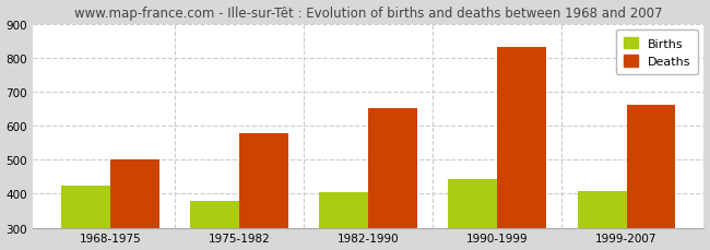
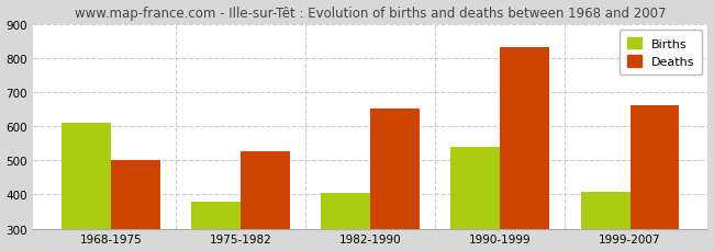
Births/1968-1975: 425 -> 610
Deaths/1975-1982: 578 -> 525
Births/1990-1999: 443 -> 540
